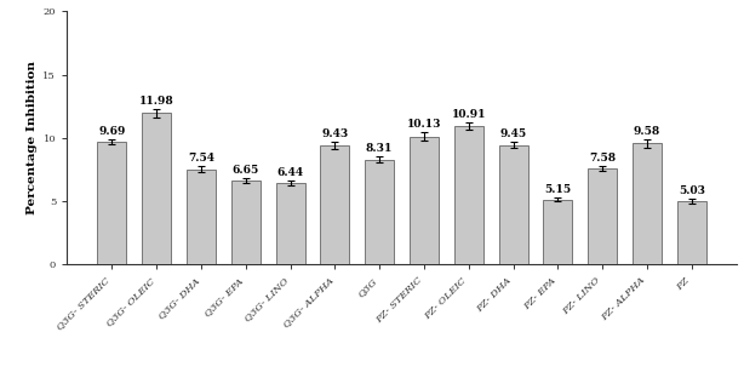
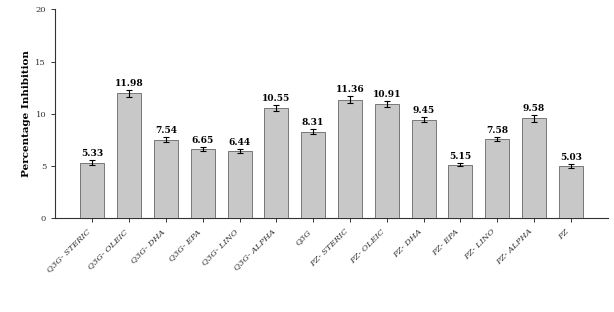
Q3G- STERIC: 9.69 -> 5.33
Q3G- ALPHA: 9.43 -> 10.55
PZ- STERIC: 10.13 -> 11.36
